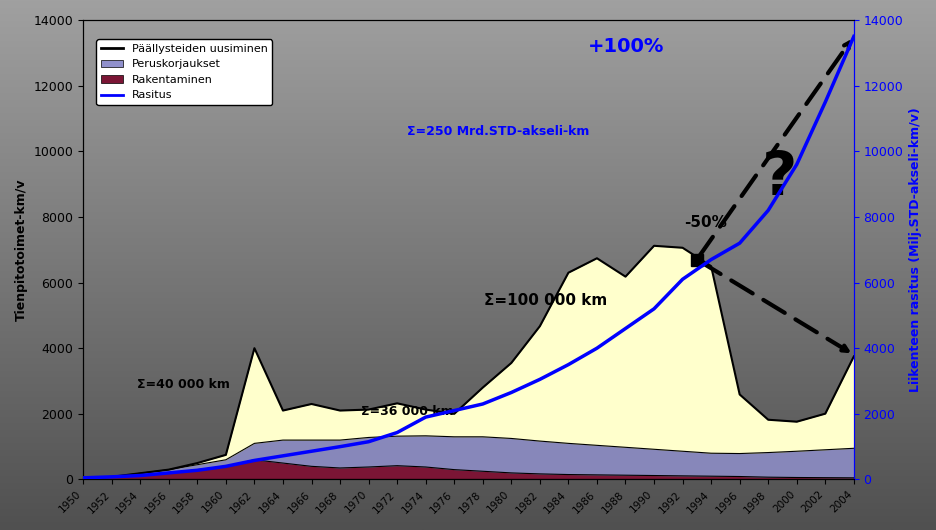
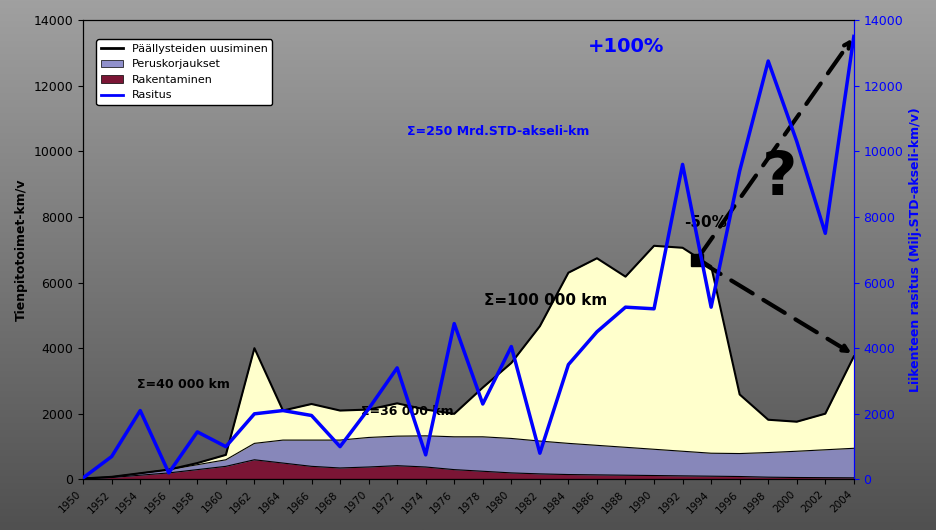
Rasitus/1952: 80 -> 700
Rasitus/1954: 120 -> 2100
Rasitus/1958: 280 -> 1450
Rasitus/1960: 400 -> 1000
Rasitus/1962: 580 -> 2000
Rasitus/1964: 720 -> 2100
Rasitus/1966: 860 -> 1950
Rasitus/1970: 1150 -> 2150
Rasitus/1972: 1430 -> 3400
Rasitus/1974: 1900 -> 750
Rasitus/1976: 2100 -> 4750
Rasitus/1980: 2650 -> 4050
Rasitus/1982: 3050 -> 800
Rasitus/1986: 4000 -> 4500
Rasitus/1988: 4600 -> 5250
Rasitus/1992: 6100 -> 9600
Rasitus/1994: 6700 -> 5250
Rasitus/1996: 7200 -> 9400
Rasitus/1998: 8200 -> 12750
Rasitus/2000: 9600 -> 10300
Rasitus/2002: 11500 -> 7500
